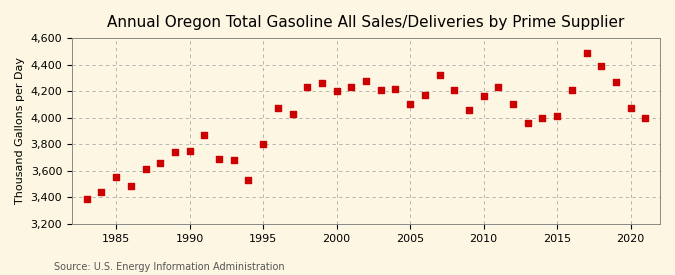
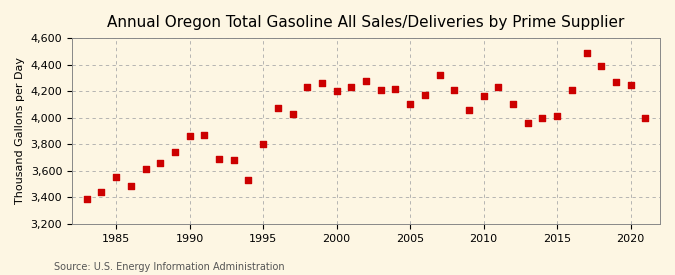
1990: 3,750 -> 3,860
2020: 4,070 -> 4,250
